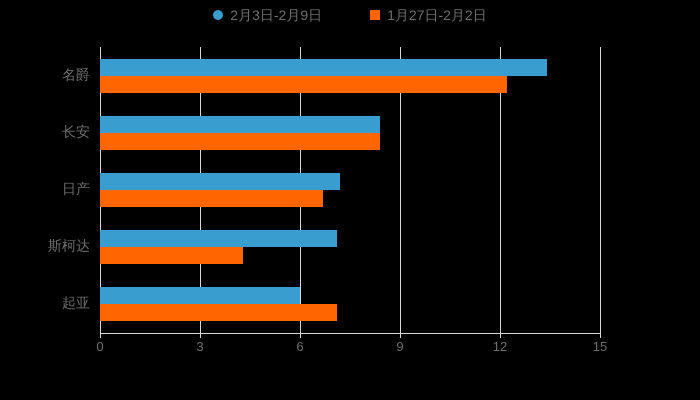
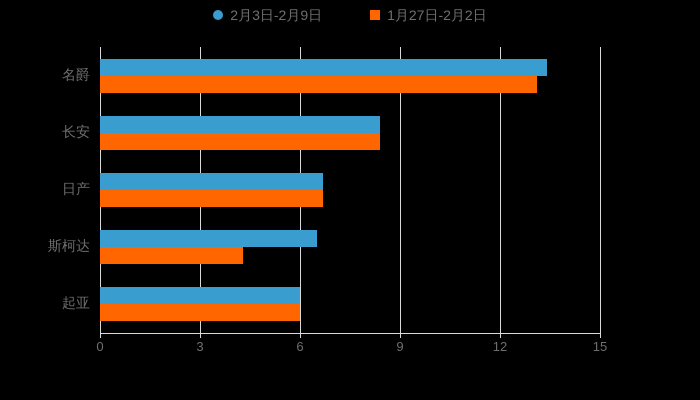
1月27日-2月2日/名爵: 12.2 -> 13.1
2月3日-2月9日/日产: 7.2 -> 6.7
2月3日-2月9日/斯柯达: 7.1 -> 6.5
1月27日-2月2日/起亚: 7.1 -> 6.0
